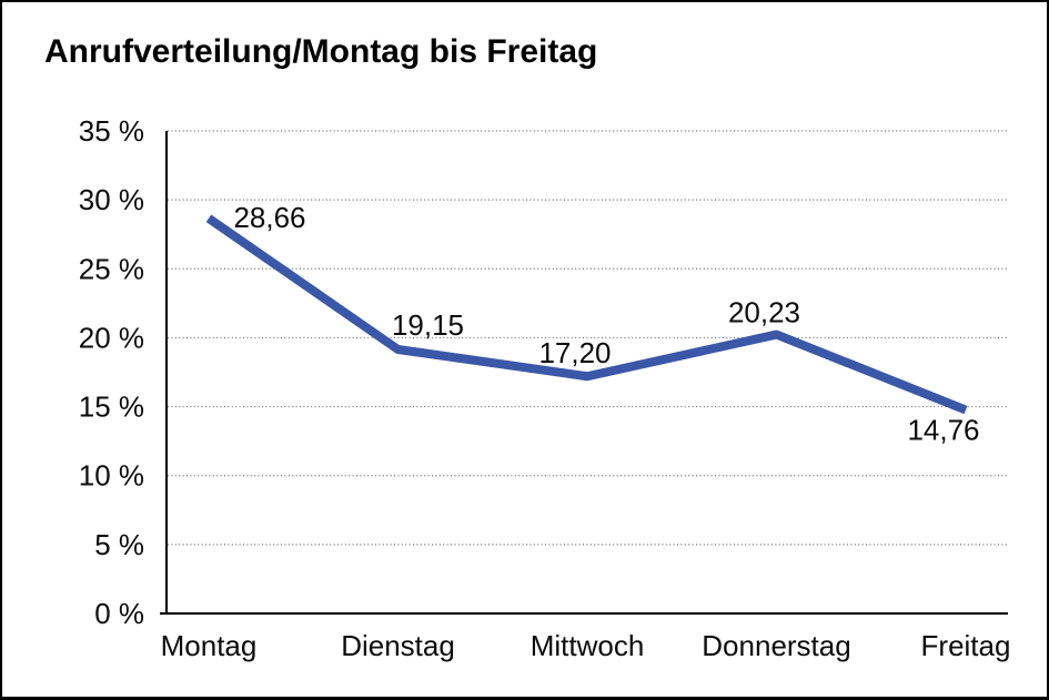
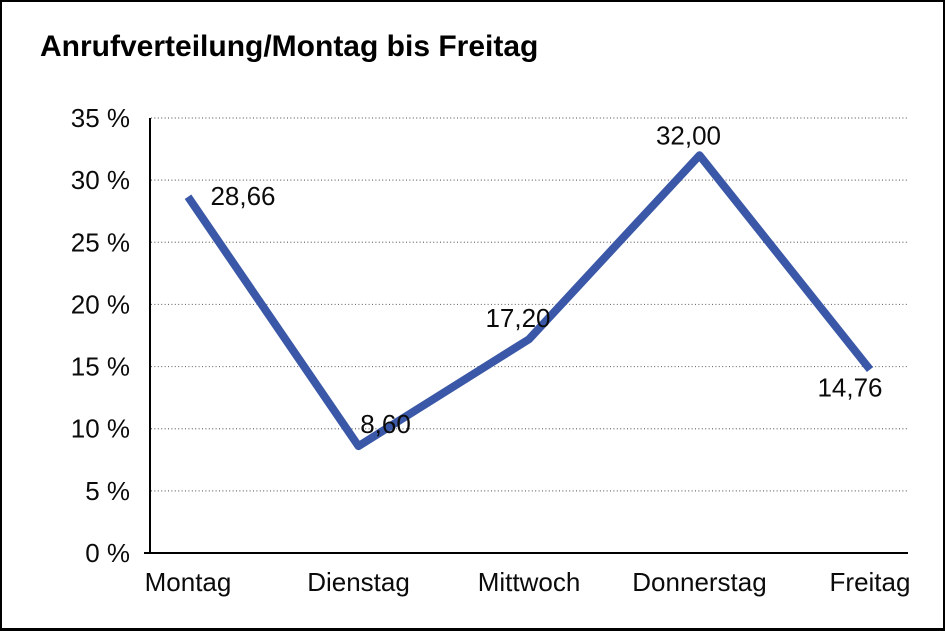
Dienstag: 19,15 -> 8,60
Donnerstag: 20,23 -> 32,00
